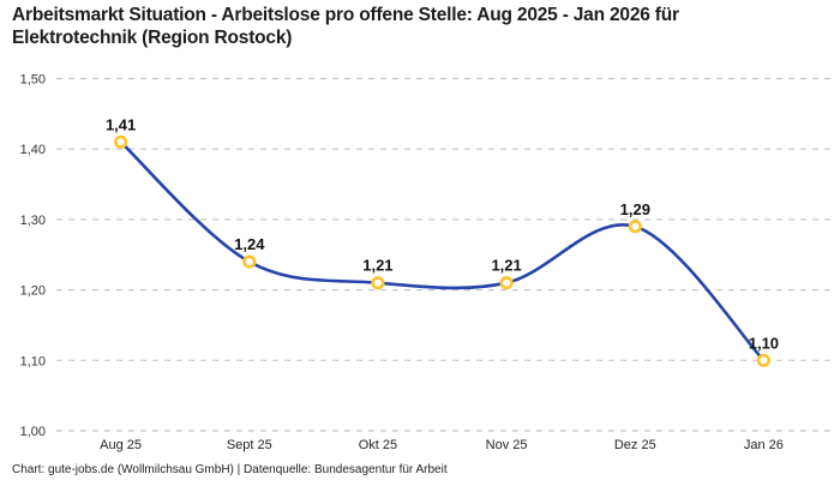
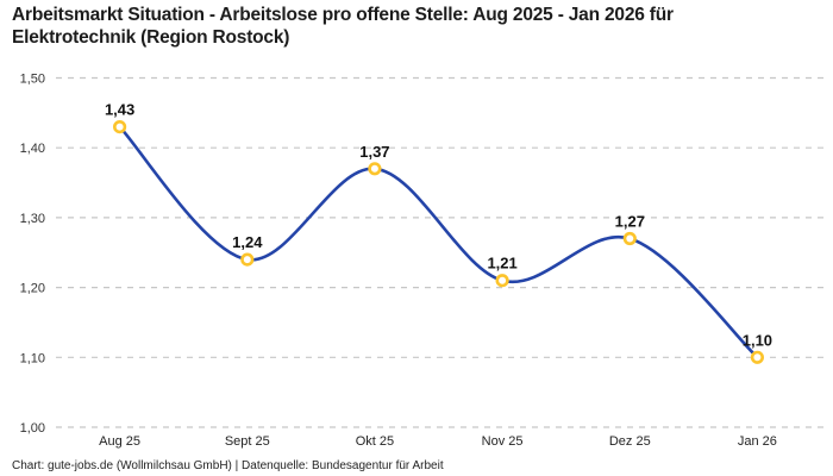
Aug 25: 1,41 -> 1,43
Okt 25: 1,21 -> 1,37
Dez 25: 1,29 -> 1,27
